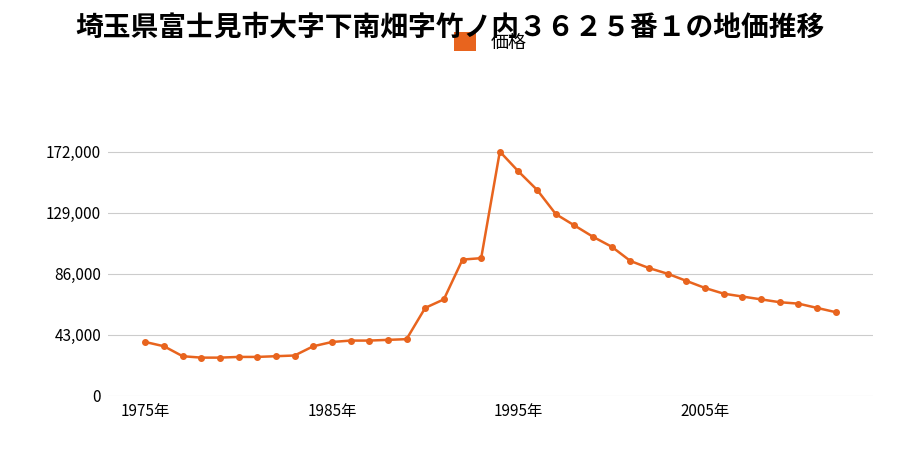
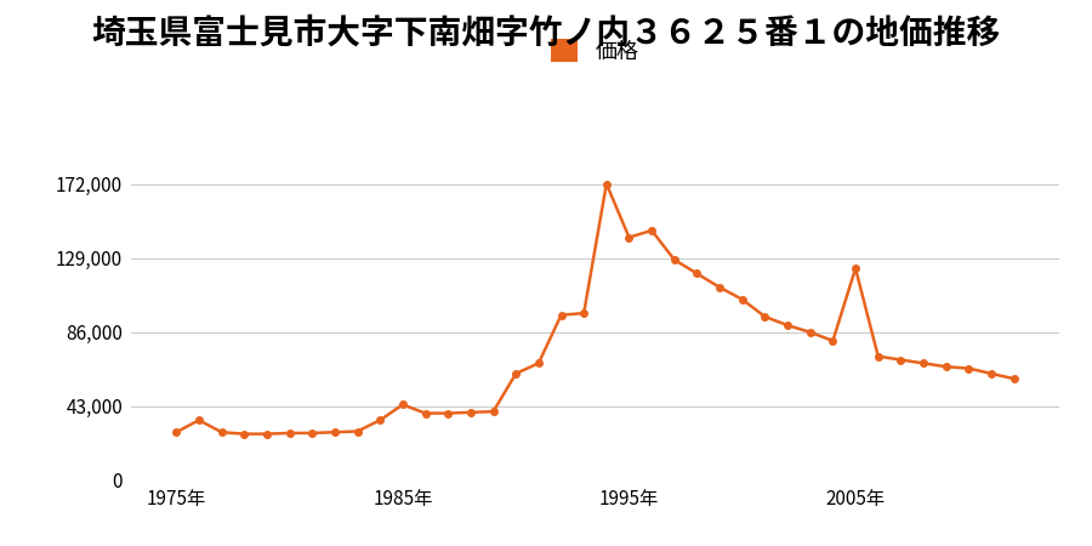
1975年: 38,000 -> 28,000
1985年: 38,000 -> 44,000
1995年: 158,000 -> 141,000
2005年: 76,000 -> 123,000
